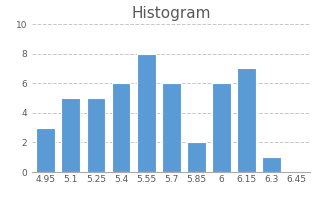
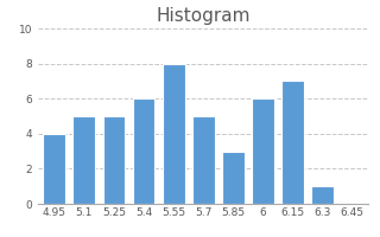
4.95: 3 -> 4
5.7: 6 -> 5
5.85: 2 -> 3
